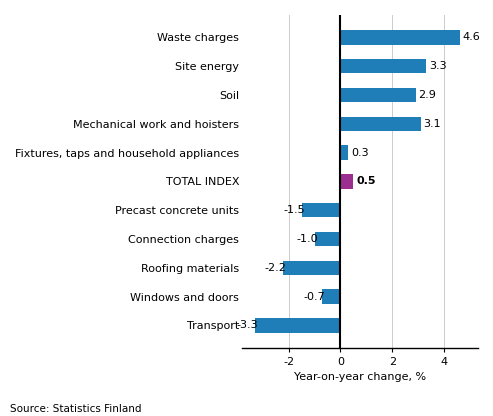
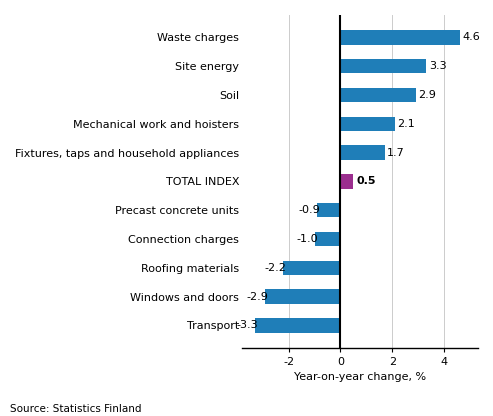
Mechanical work and hoisters: 3.1 -> 2.1
Fixtures, taps and household appliances: 0.3 -> 1.7
Precast concrete units: -1.5 -> -0.9
Windows and doors: -0.7 -> -2.9
